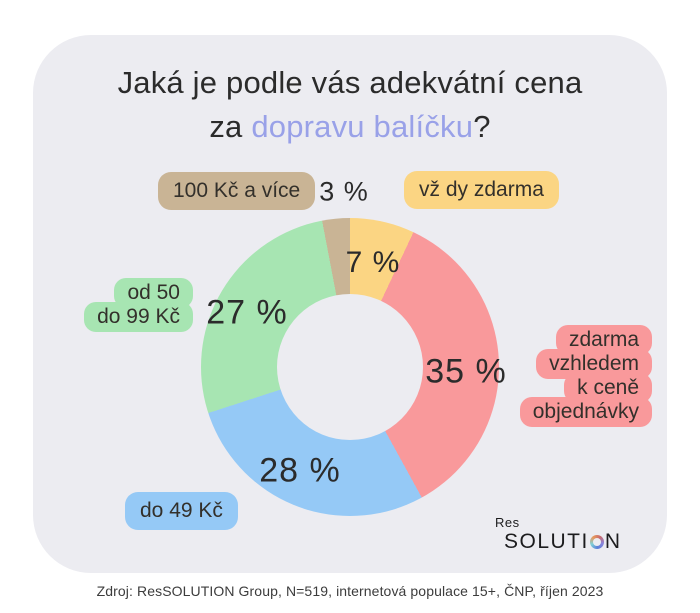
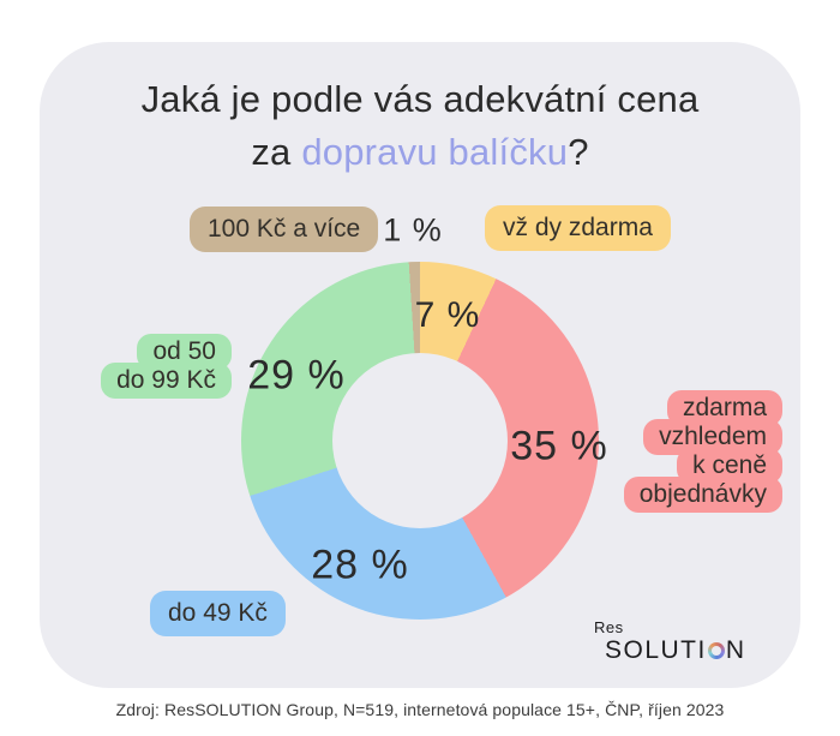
od 50 do 99 Kč: 27 -> 29
100 Kč a více: 3 -> 1
